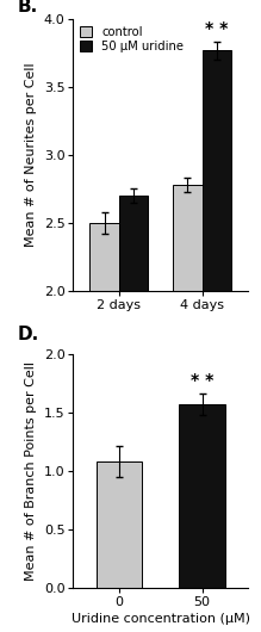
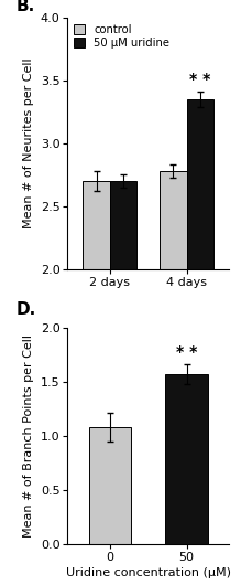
control/2 days: 2.50 -> 2.70
50 μM uridine/4 days: 3.77 -> 3.35
